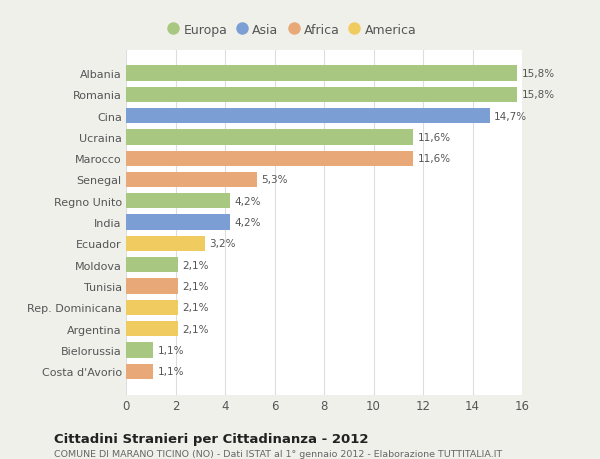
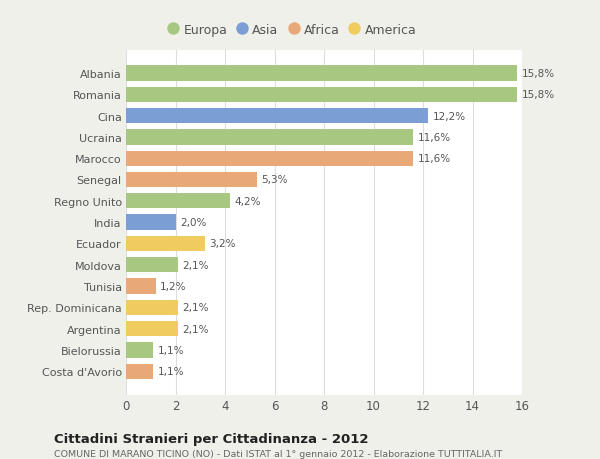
Cina: 14,7% -> 12,2%
India: 4,2% -> 2,0%
Tunisia: 2,1% -> 1,2%
